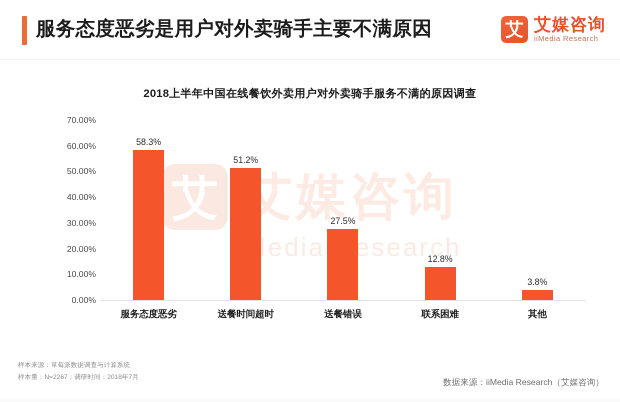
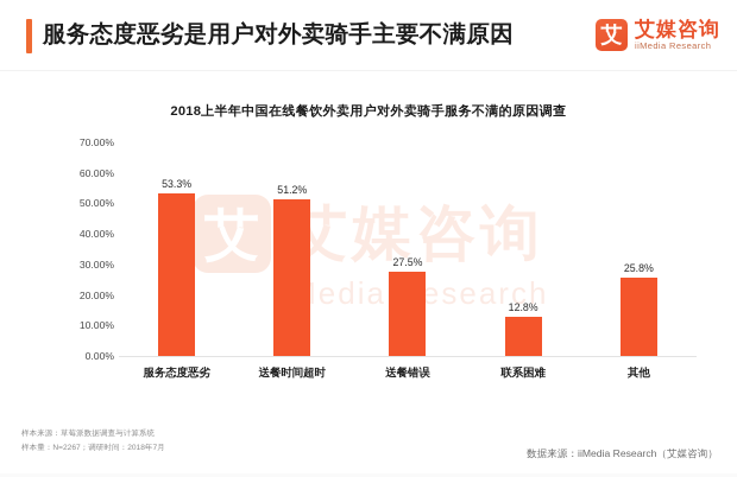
服务态度恶劣: 58.3% -> 53.3%
其他: 3.8% -> 25.8%
